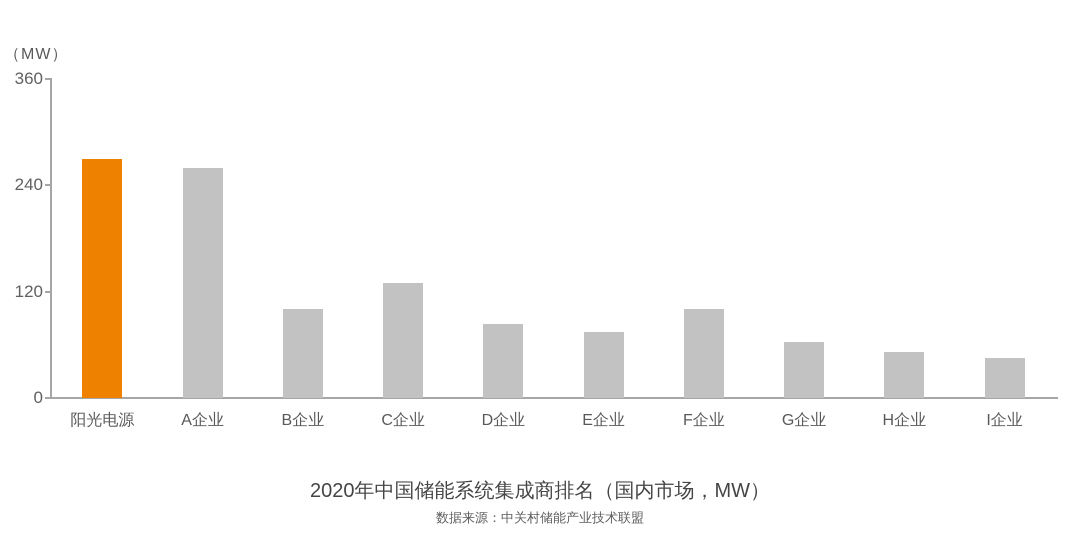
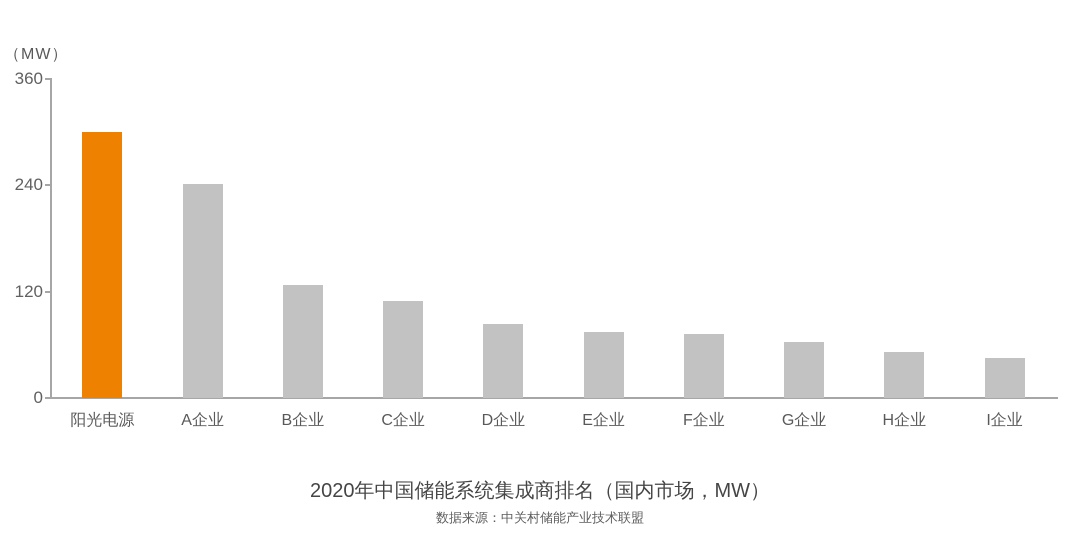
阳光电源: 270 -> 300
A企业: 260 -> 240
B企业: 100 -> 130
C企业: 130 -> 110
F企业: 100 -> 70
